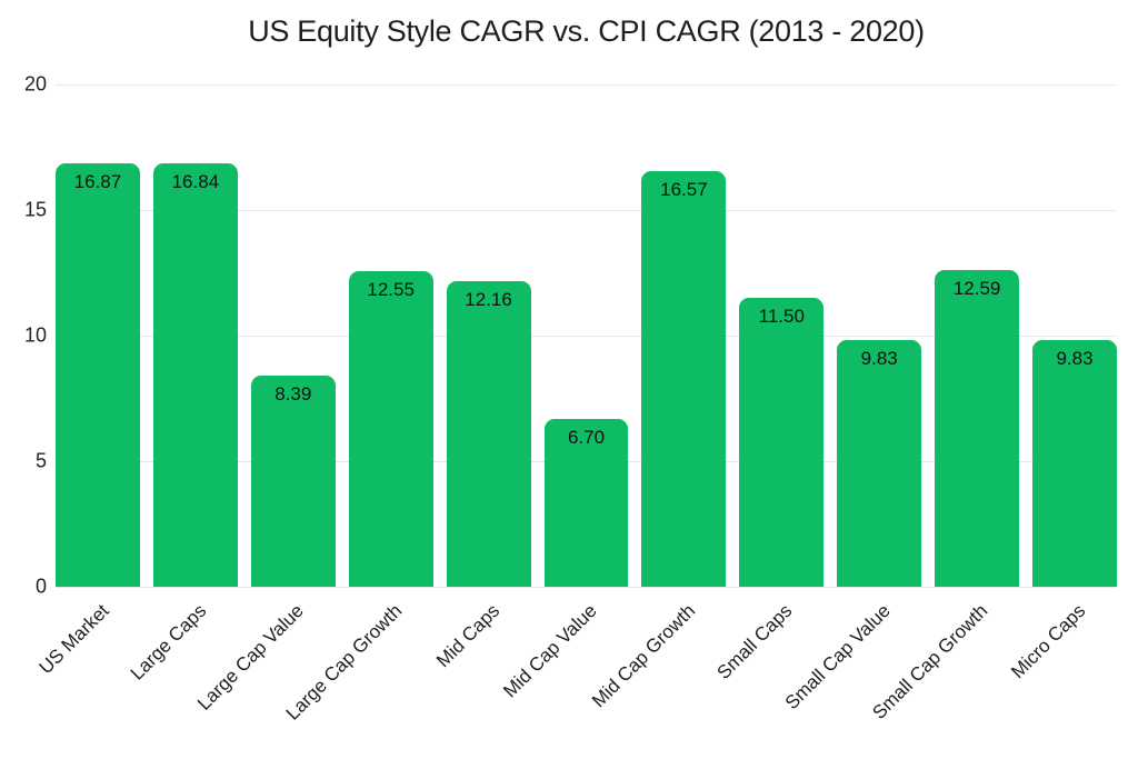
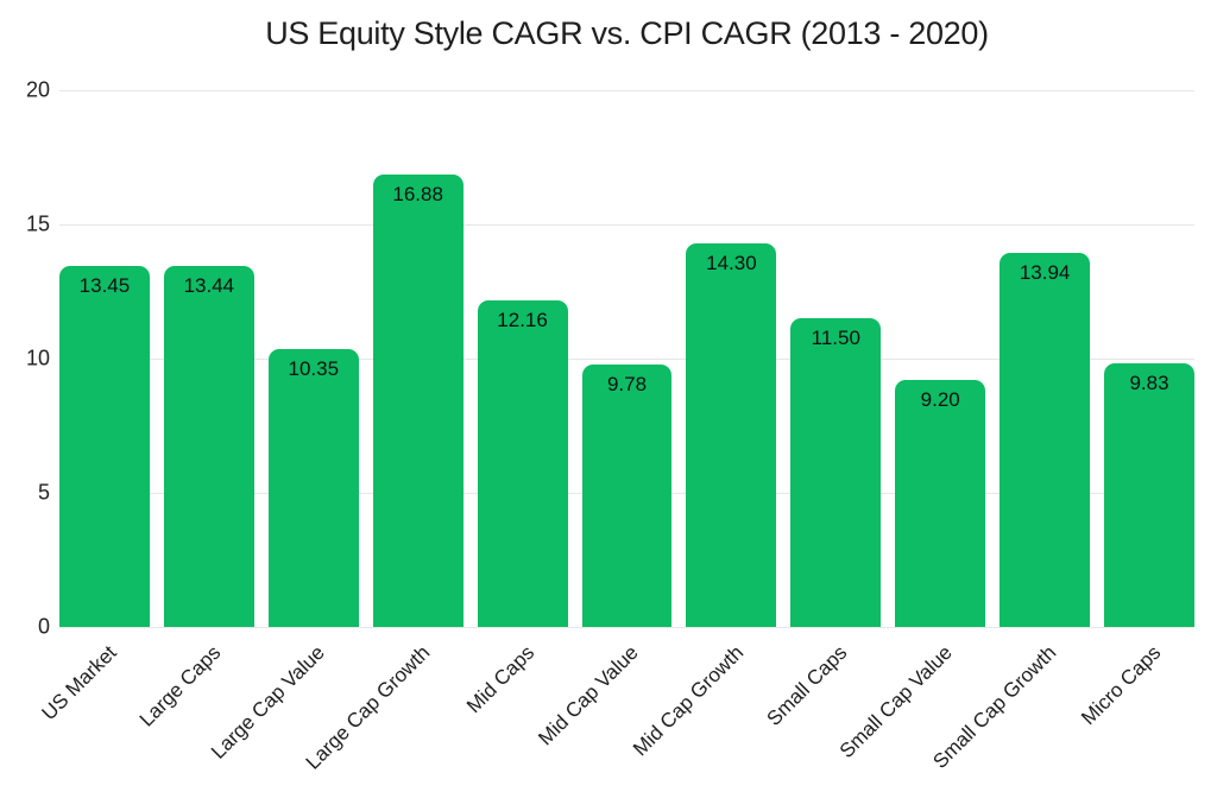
US Market: 16.87 -> 13.45
Large Caps: 16.84 -> 13.44
Large Cap Value: 8.39 -> 10.35
Large Cap Growth: 12.55 -> 16.88
Mid Cap Value: 6.70 -> 9.78
Mid Cap Growth: 16.57 -> 14.30
Small Cap Value: 9.83 -> 9.20
Small Cap Growth: 12.59 -> 13.94
